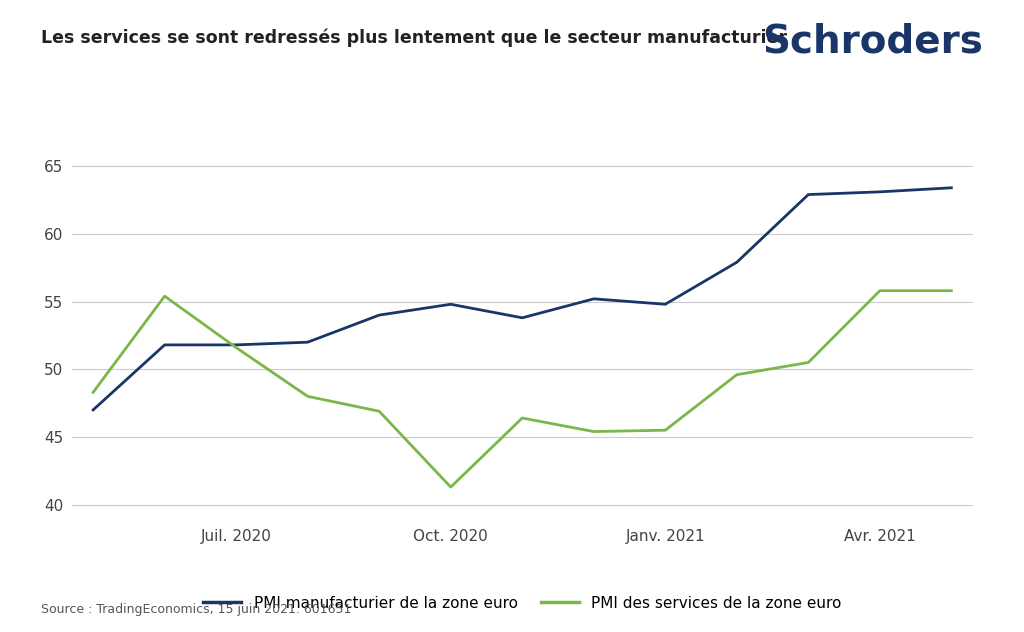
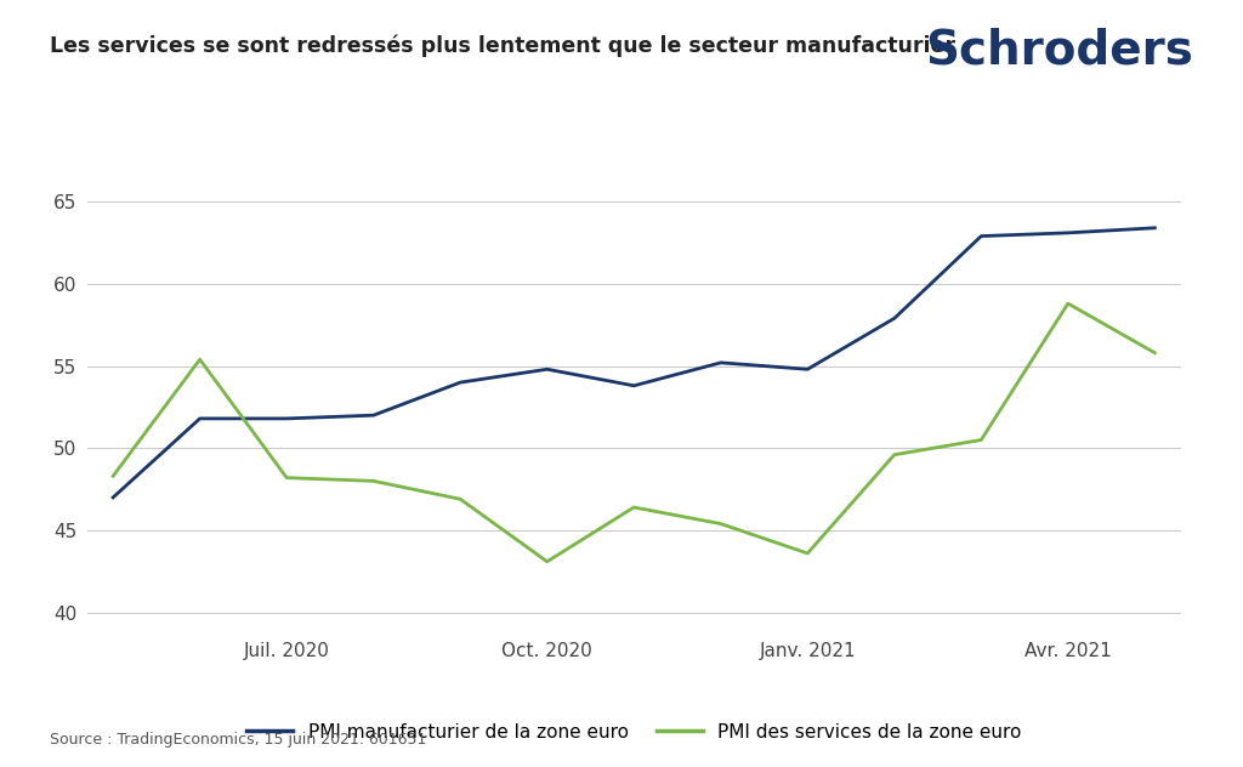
PMI des services de la zone euro/Juil. 2020: 51.6 -> 48.2
PMI des services de la zone euro/Oct. 2020: 41.3 -> 43.1
PMI des services de la zone euro/Janv. 2021: 45.5 -> 43.6
PMI des services de la zone euro/Avr. 2021: 55.8 -> 58.8
